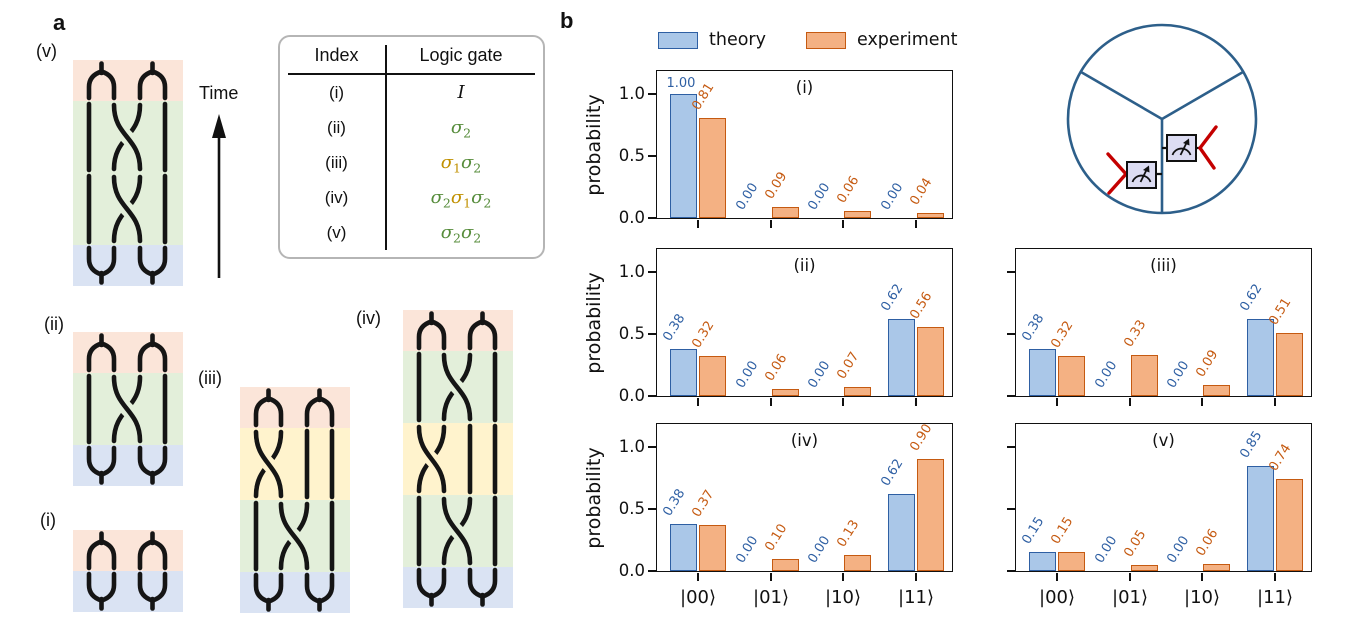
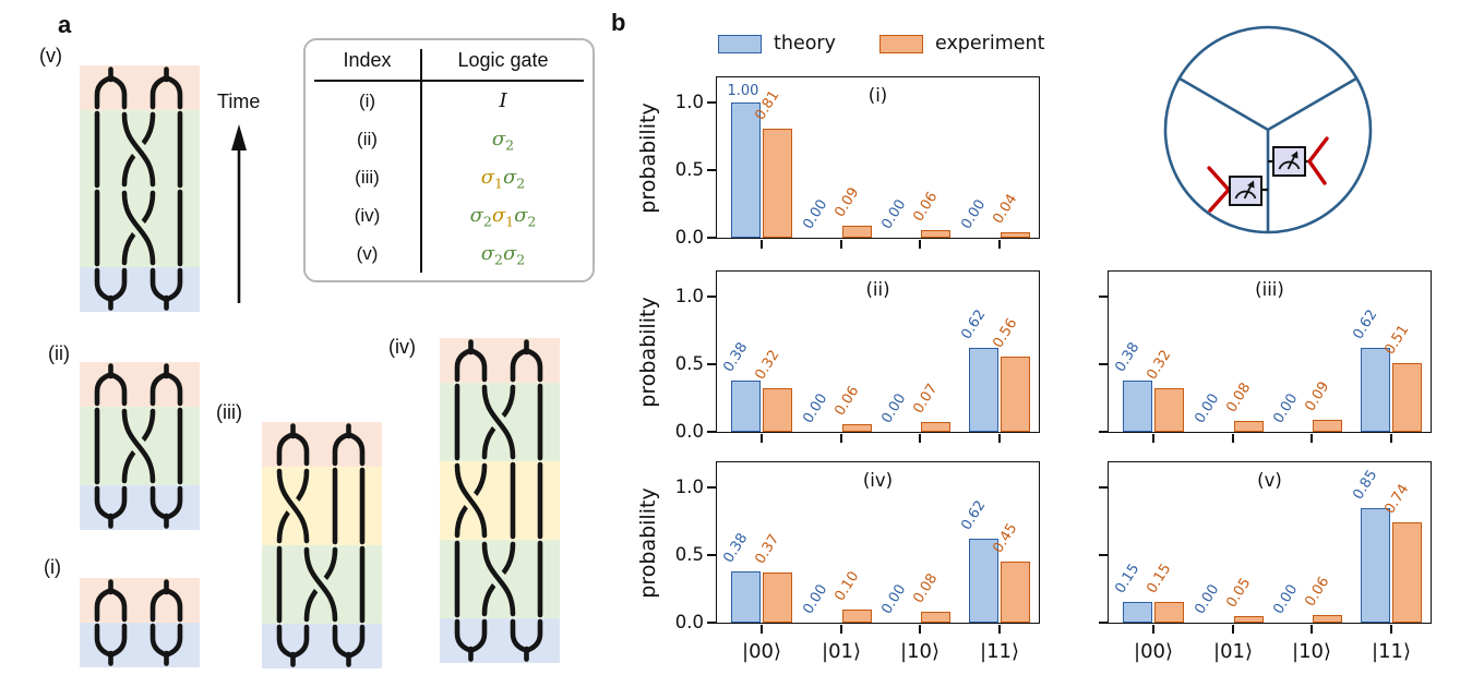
(iii)/experiment/|01⟩: 0.33 -> 0.08
(iv)/experiment/|10⟩: 0.13 -> 0.08
(iv)/experiment/|11⟩: 0.90 -> 0.45
